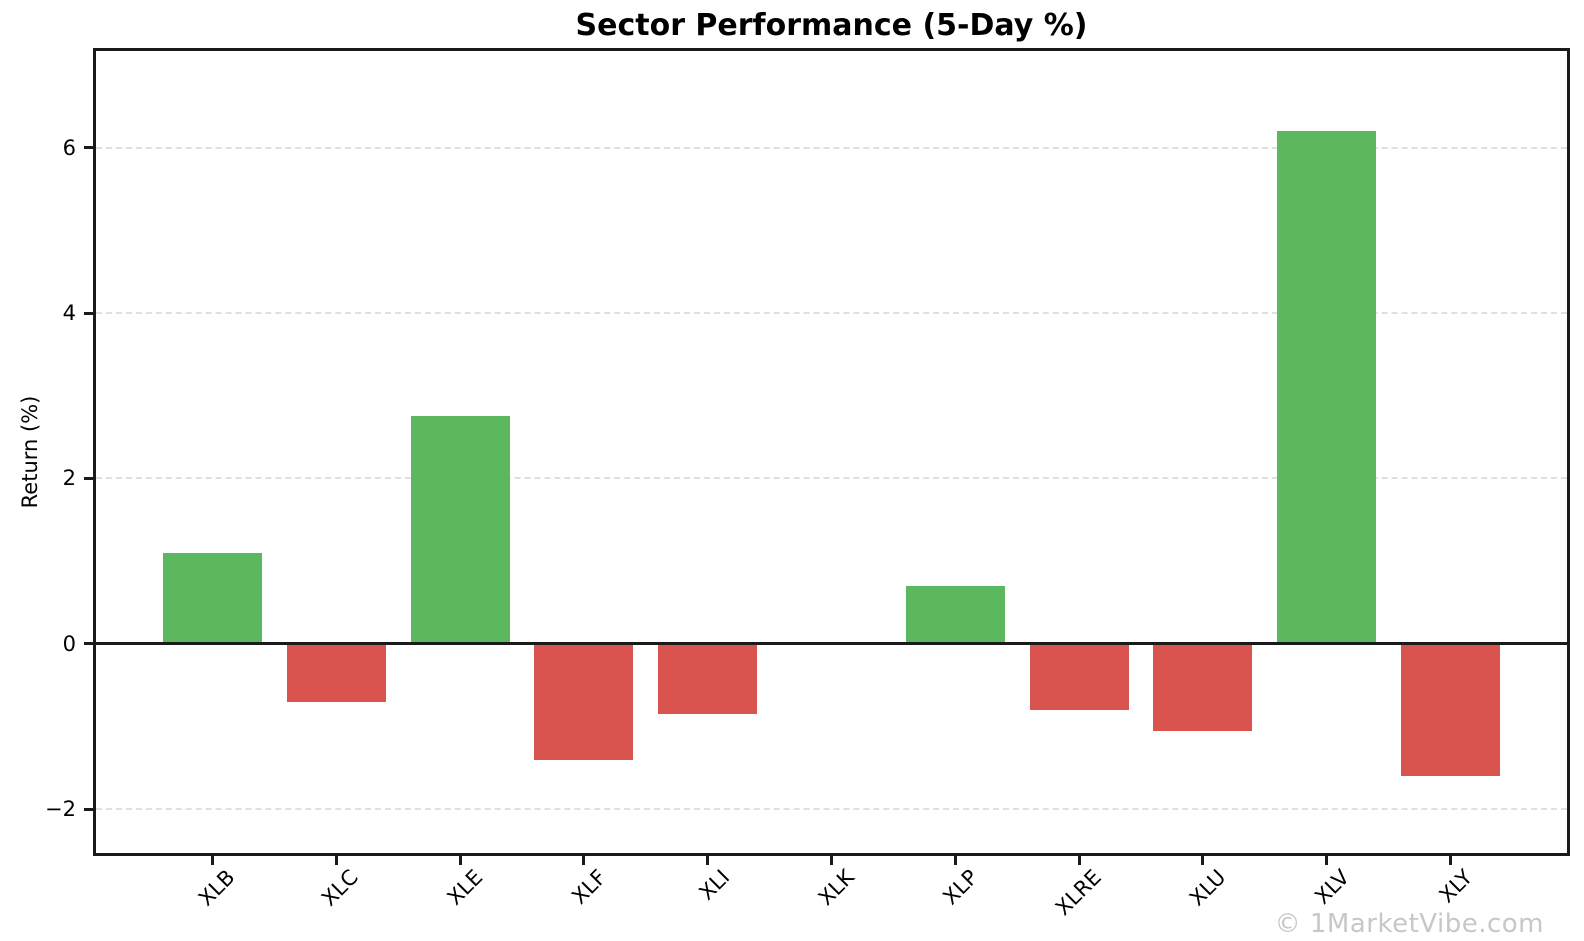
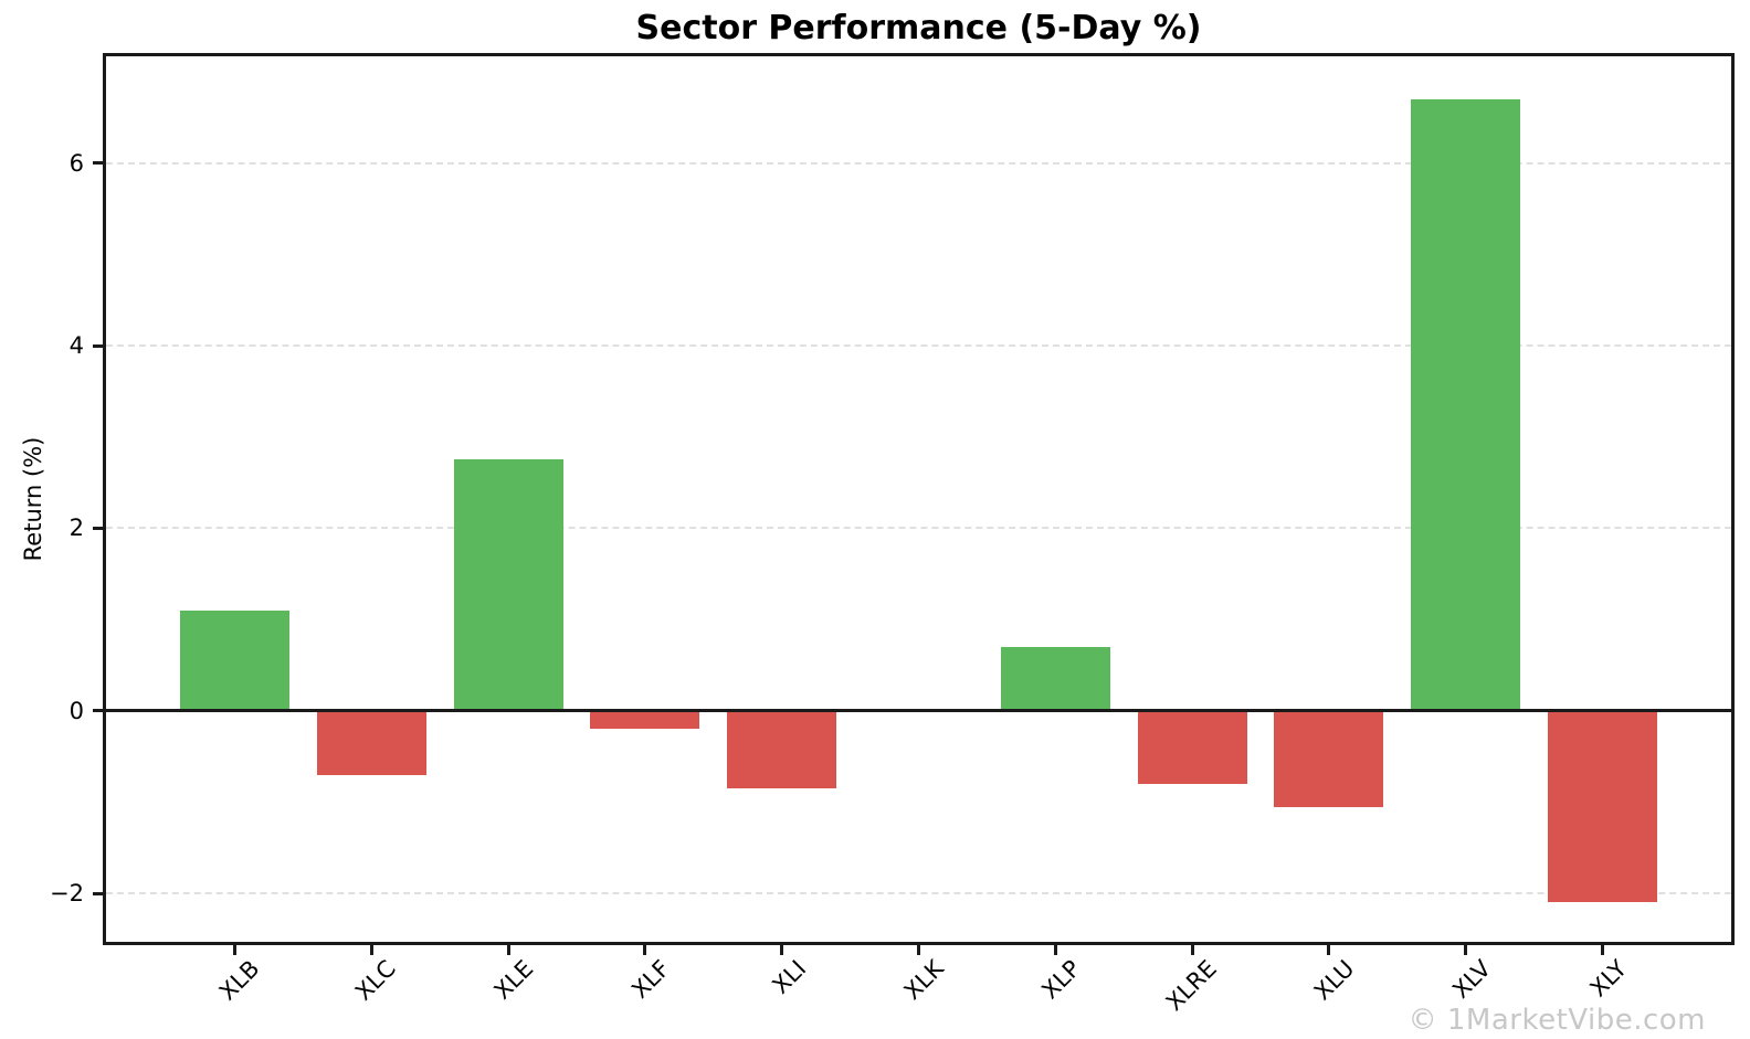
XLF: -1.4 -> -0.2
XLV: 6.2 -> 6.7
XLY: -1.6 -> -2.1
